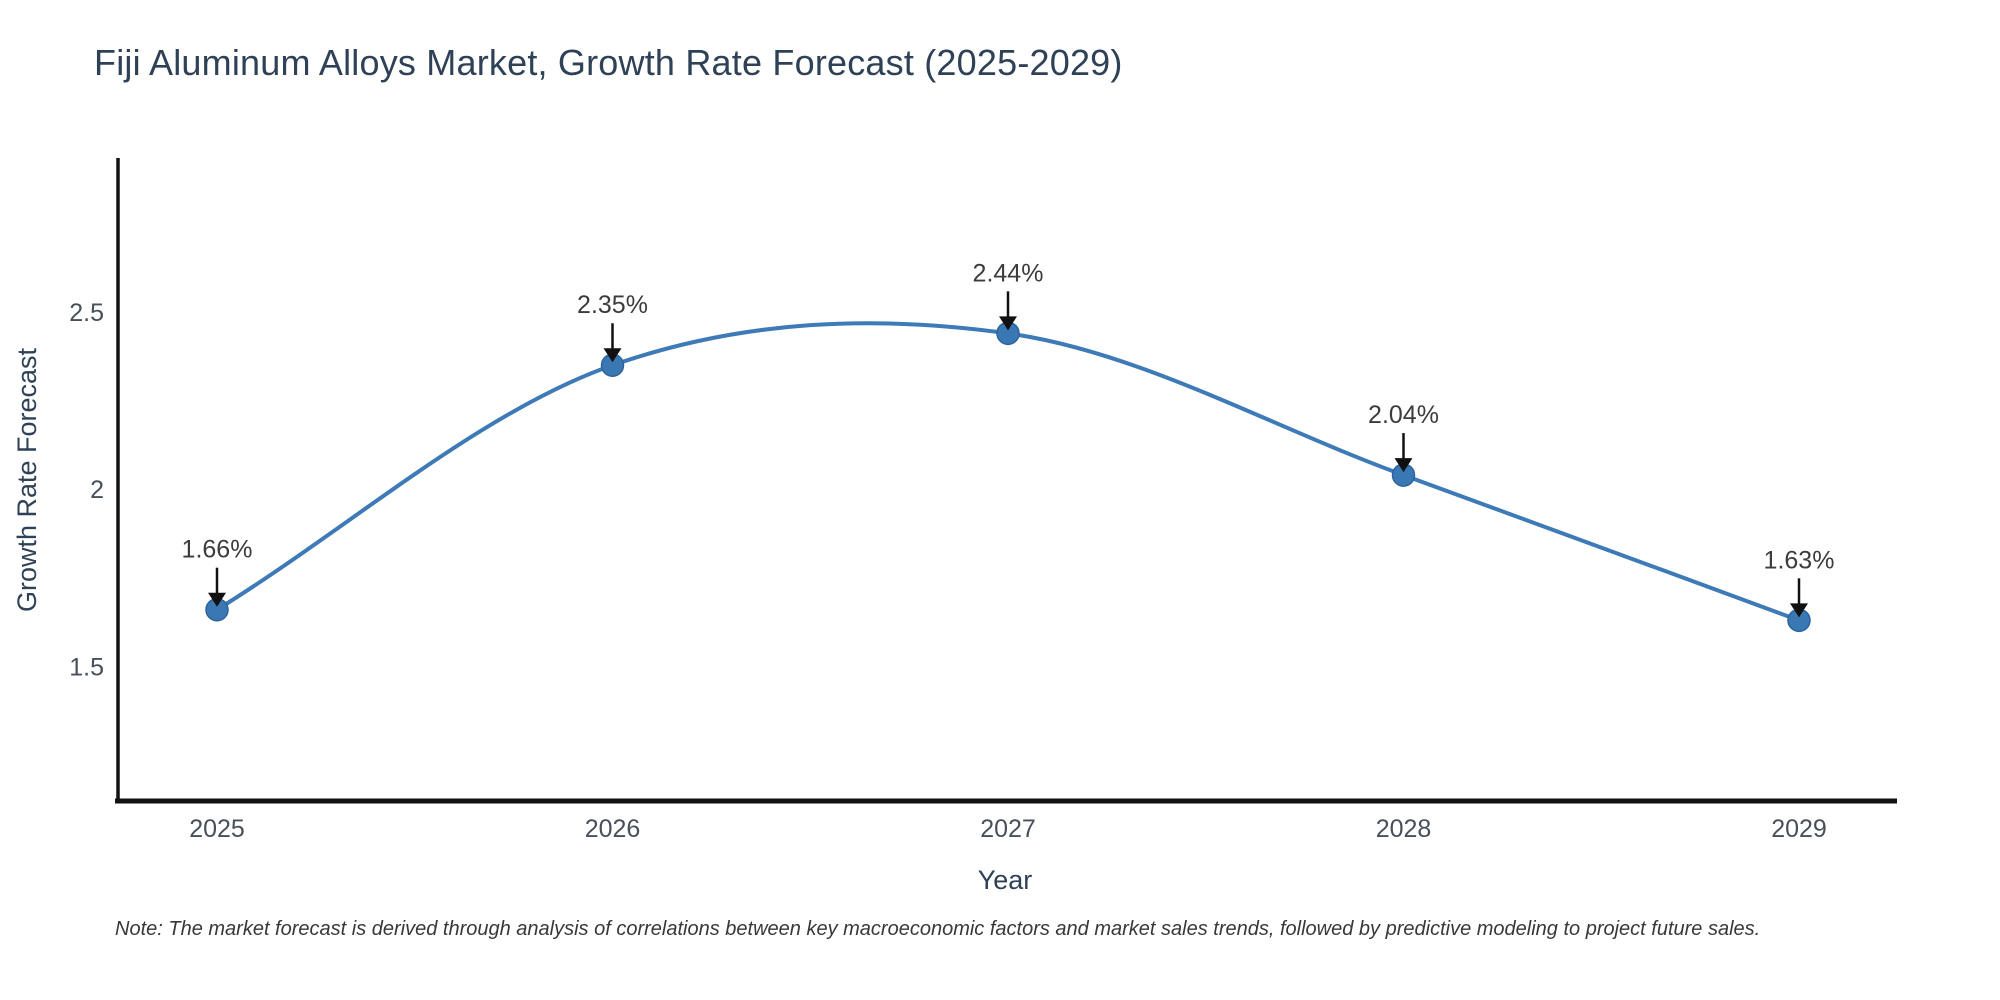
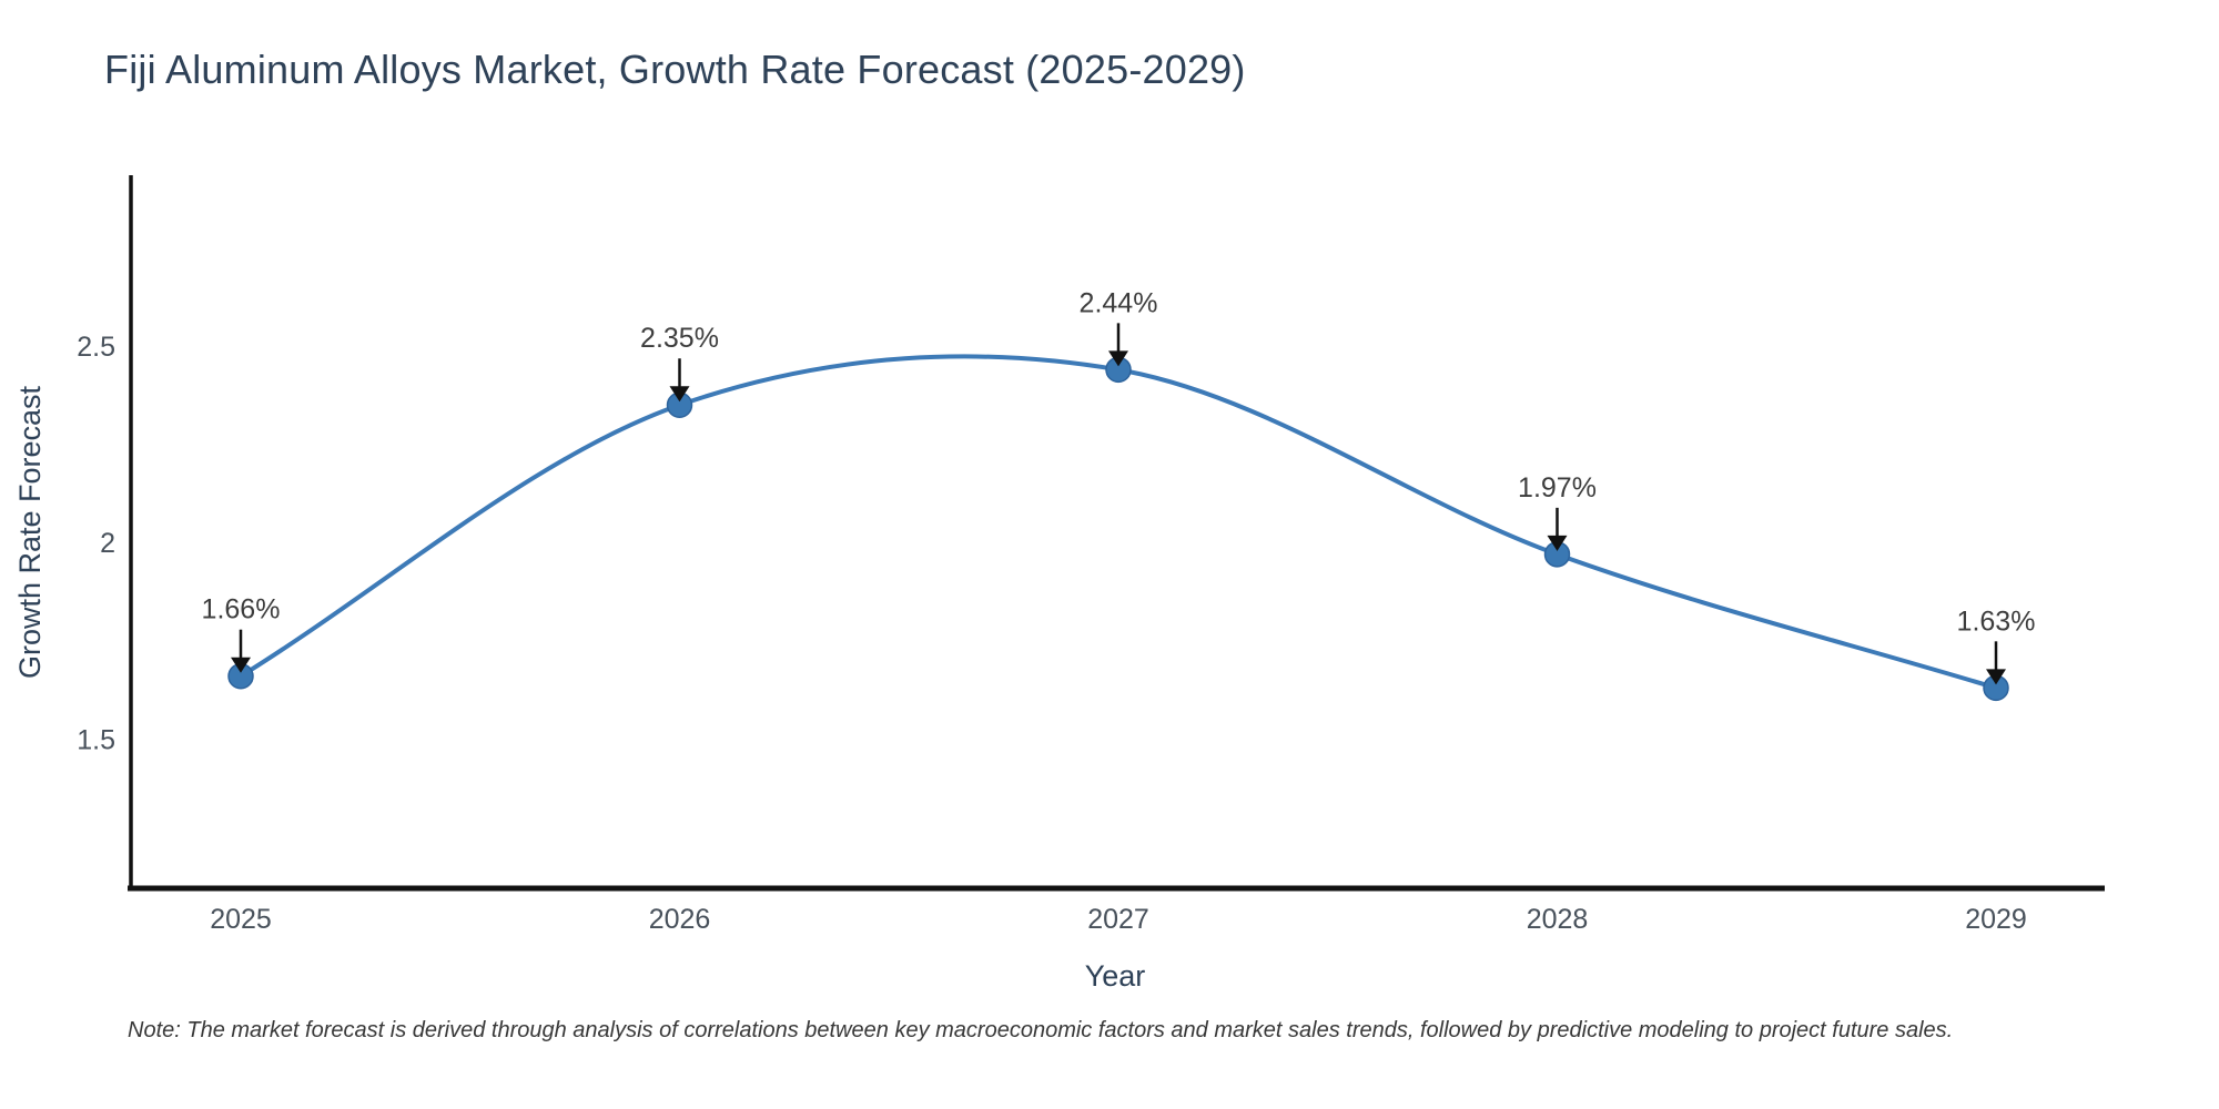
2028: 2.04% -> 1.97%
